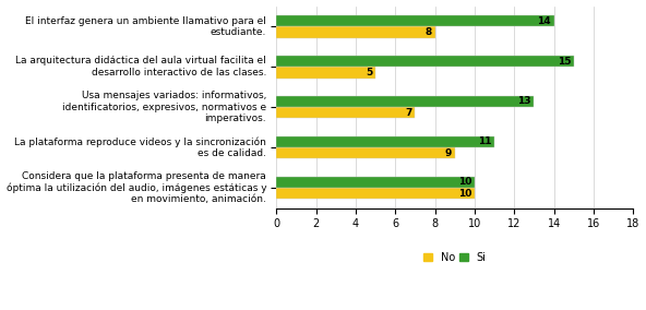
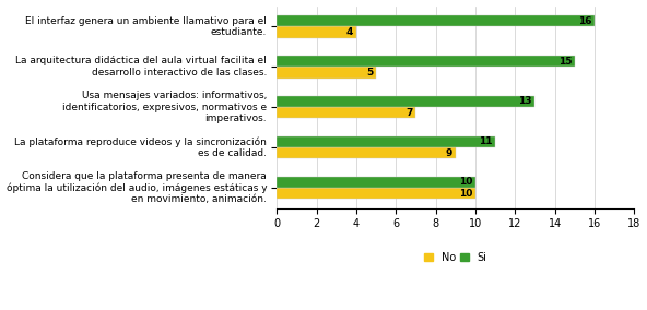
Si/El interfaz genera un ambiente llamativo para el estudiante.: 14 -> 16
No/El interfaz genera un ambiente llamativo para el estudiante.: 8 -> 4
